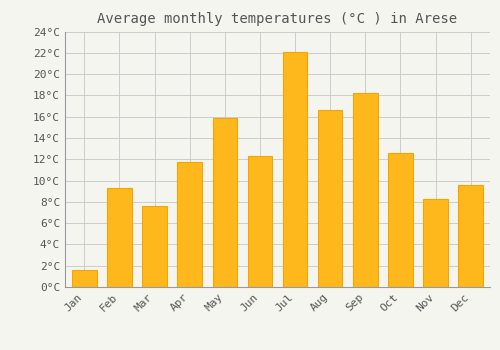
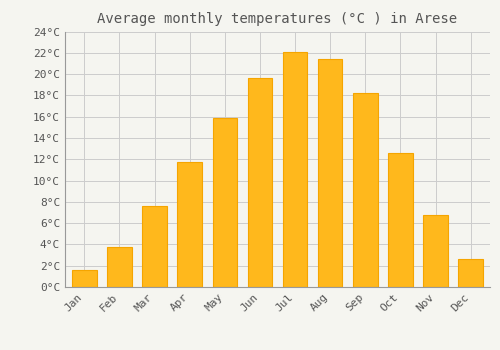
Feb: 9.3°C -> 3.8°C
Jun: 12.3°C -> 19.6°C
Aug: 16.6°C -> 21.4°C
Nov: 8.3°C -> 6.8°C
Dec: 9.6°C -> 2.6°C
